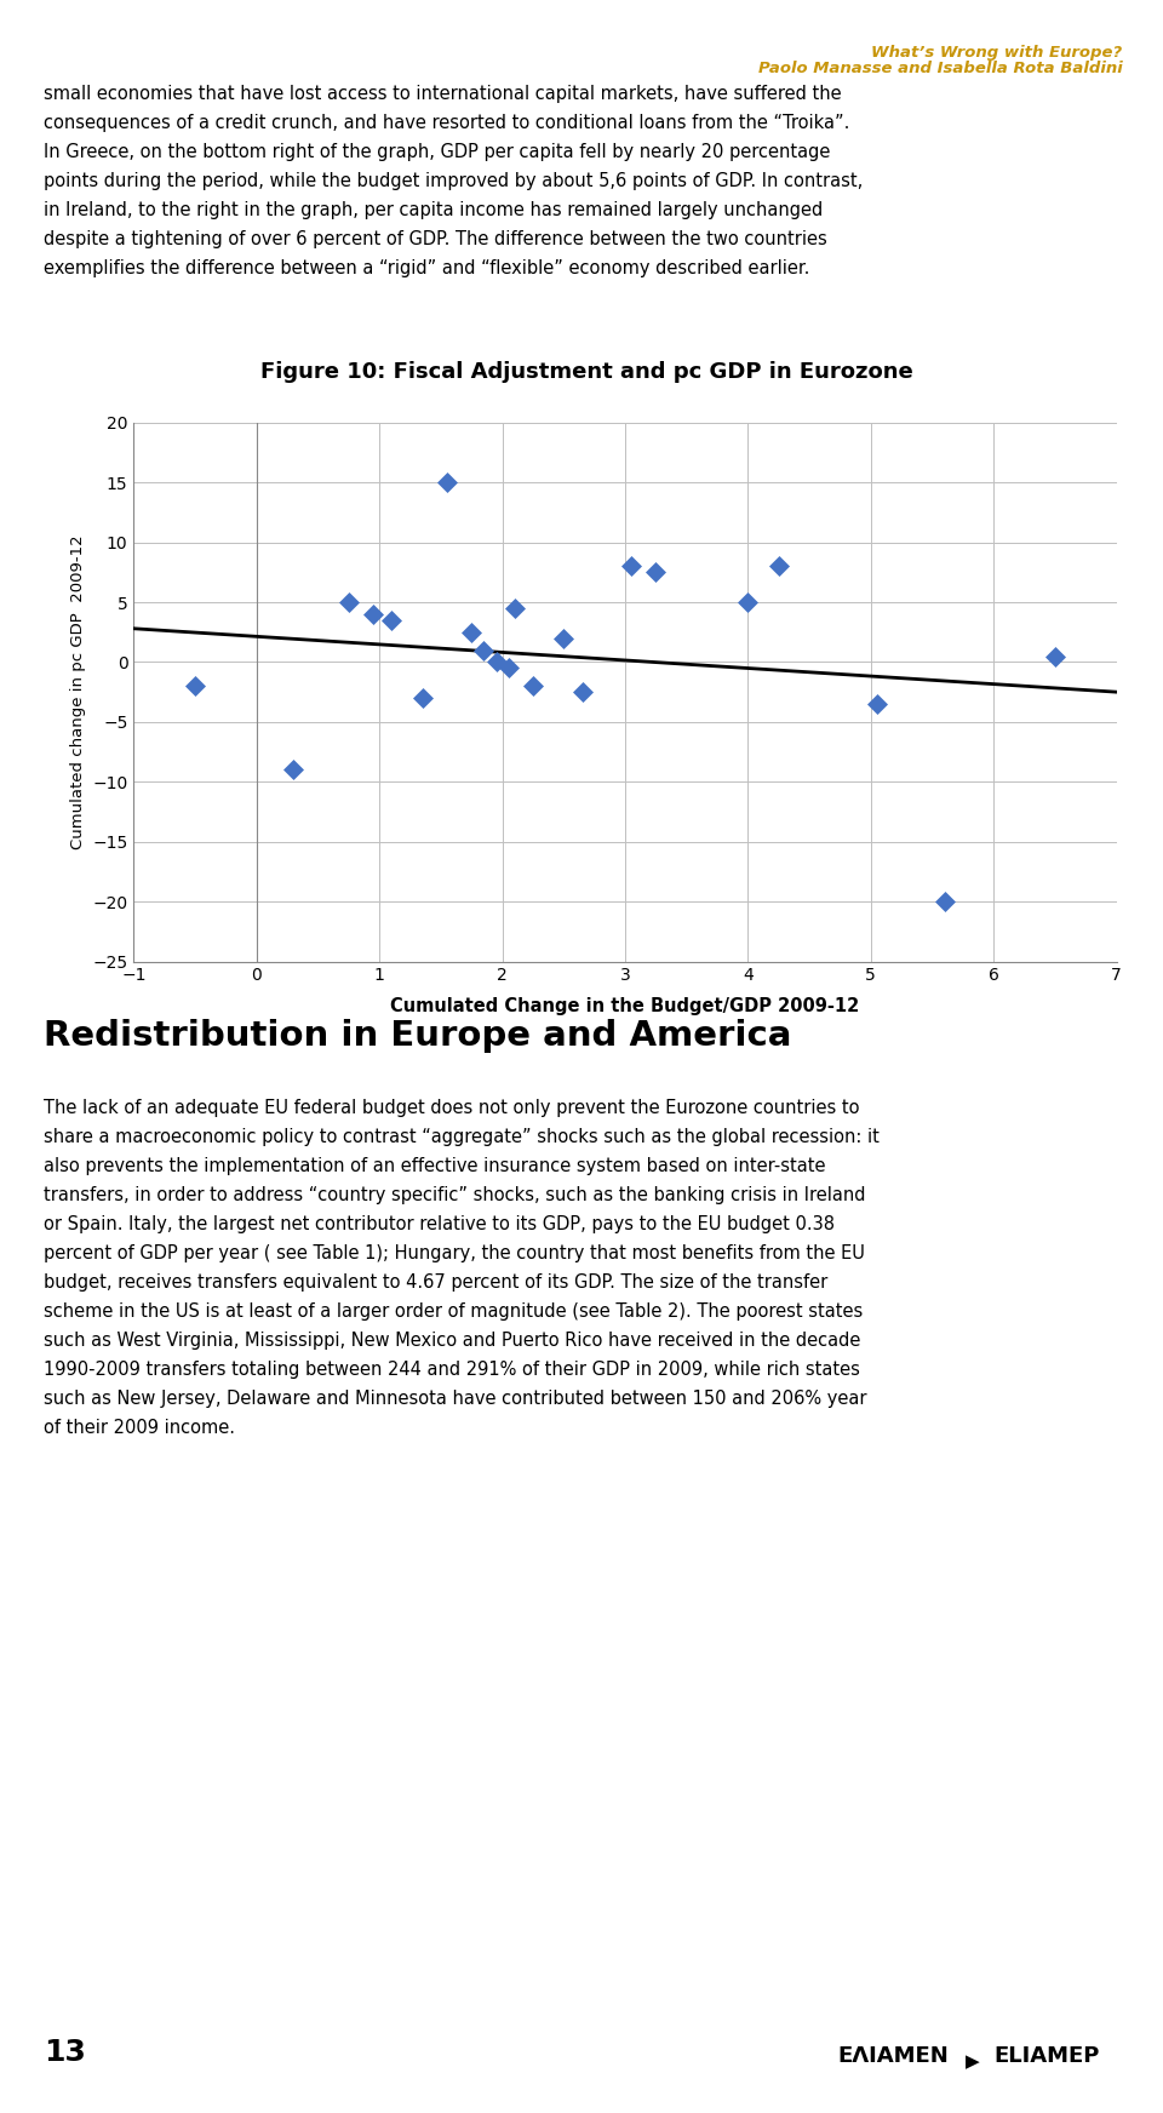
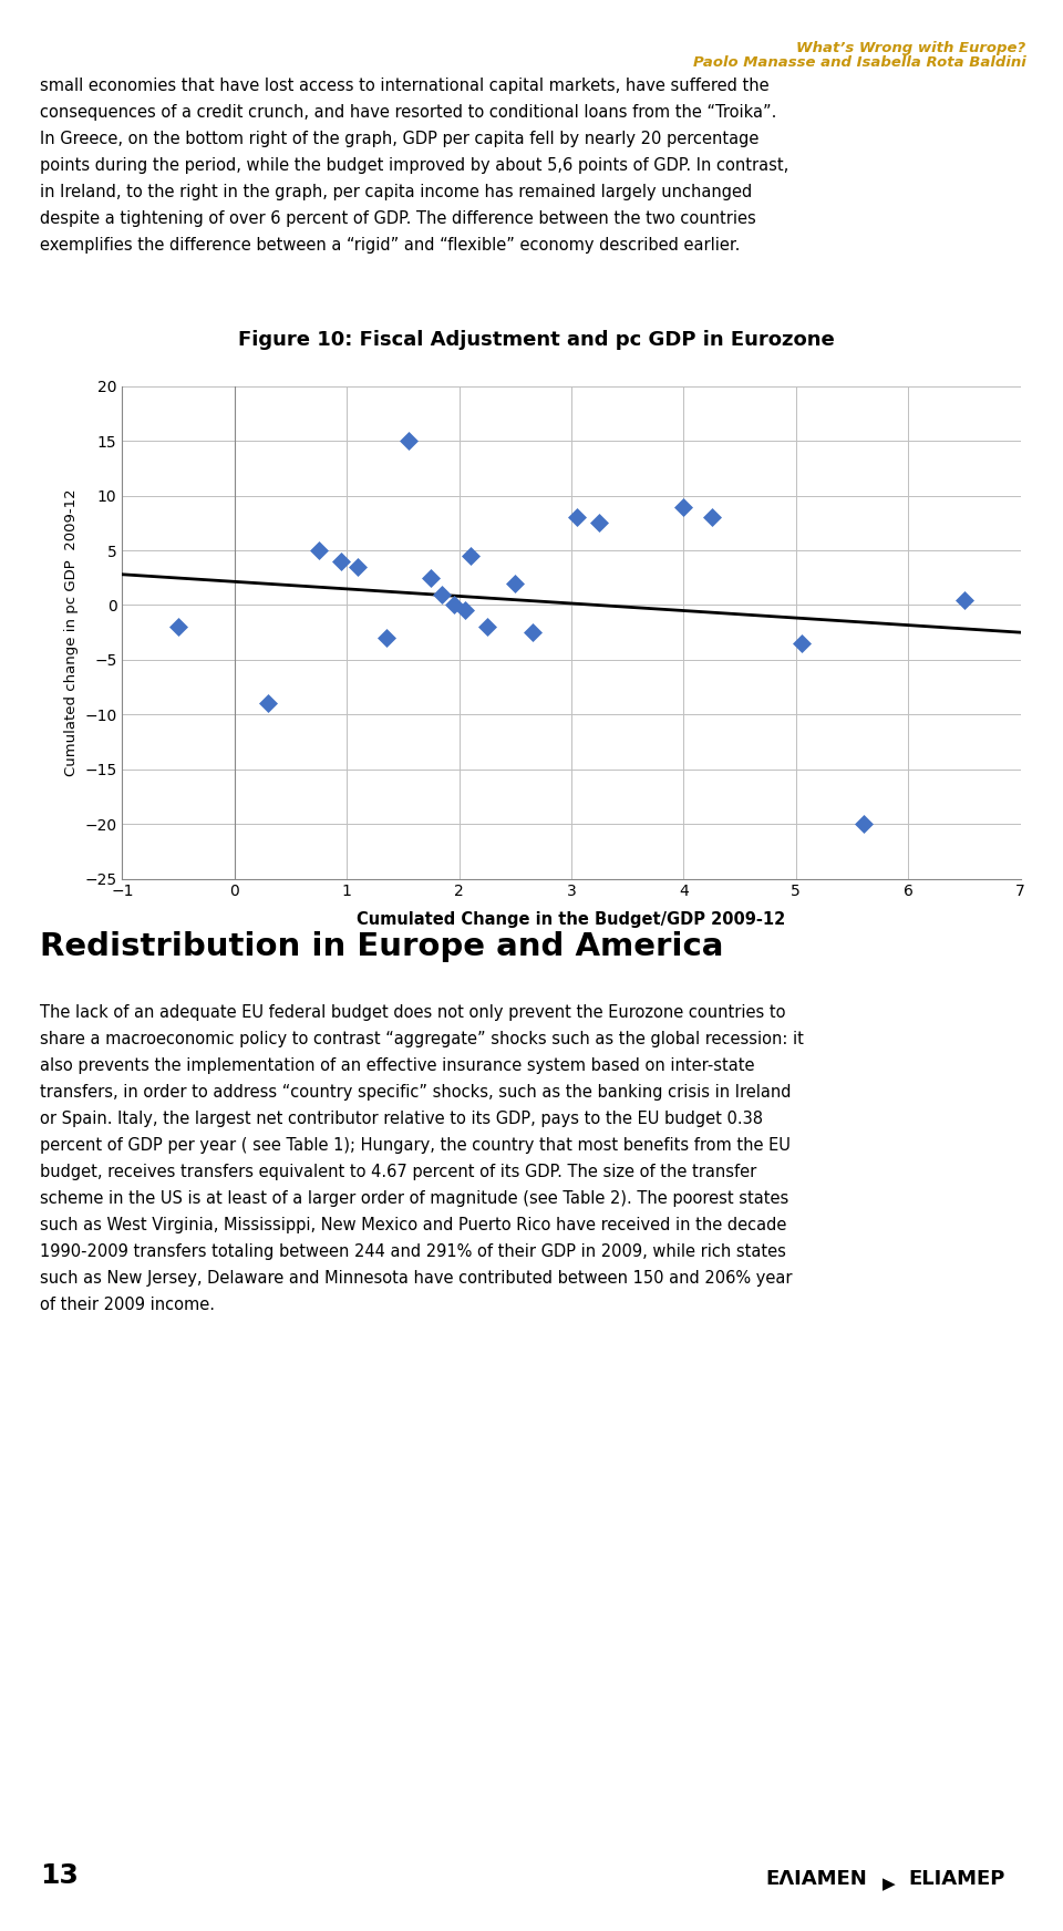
4: 5.0 -> 9.0
